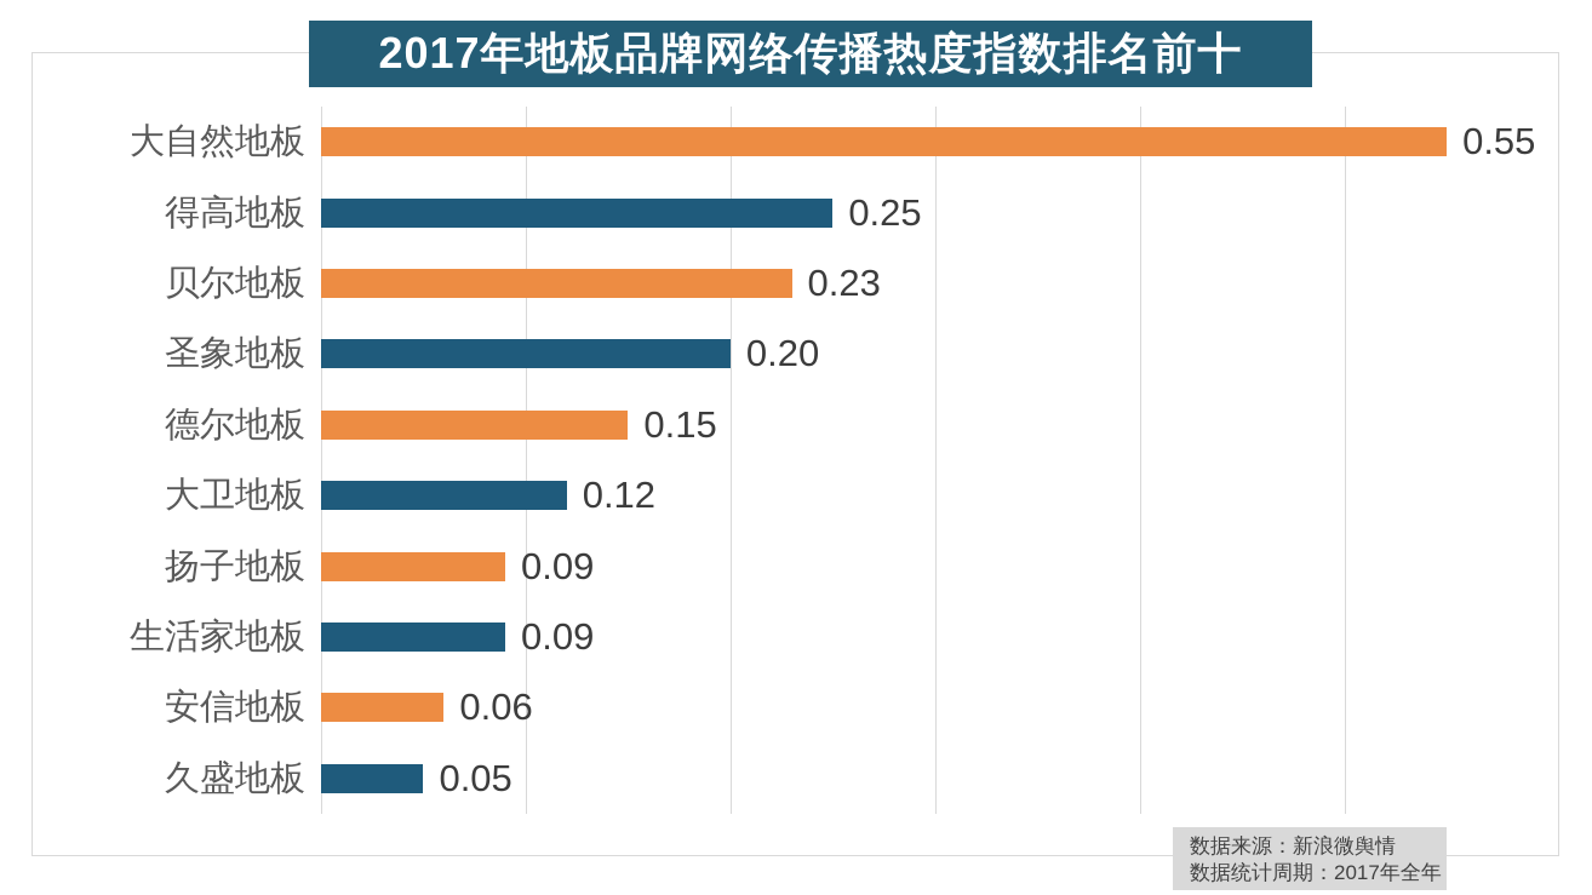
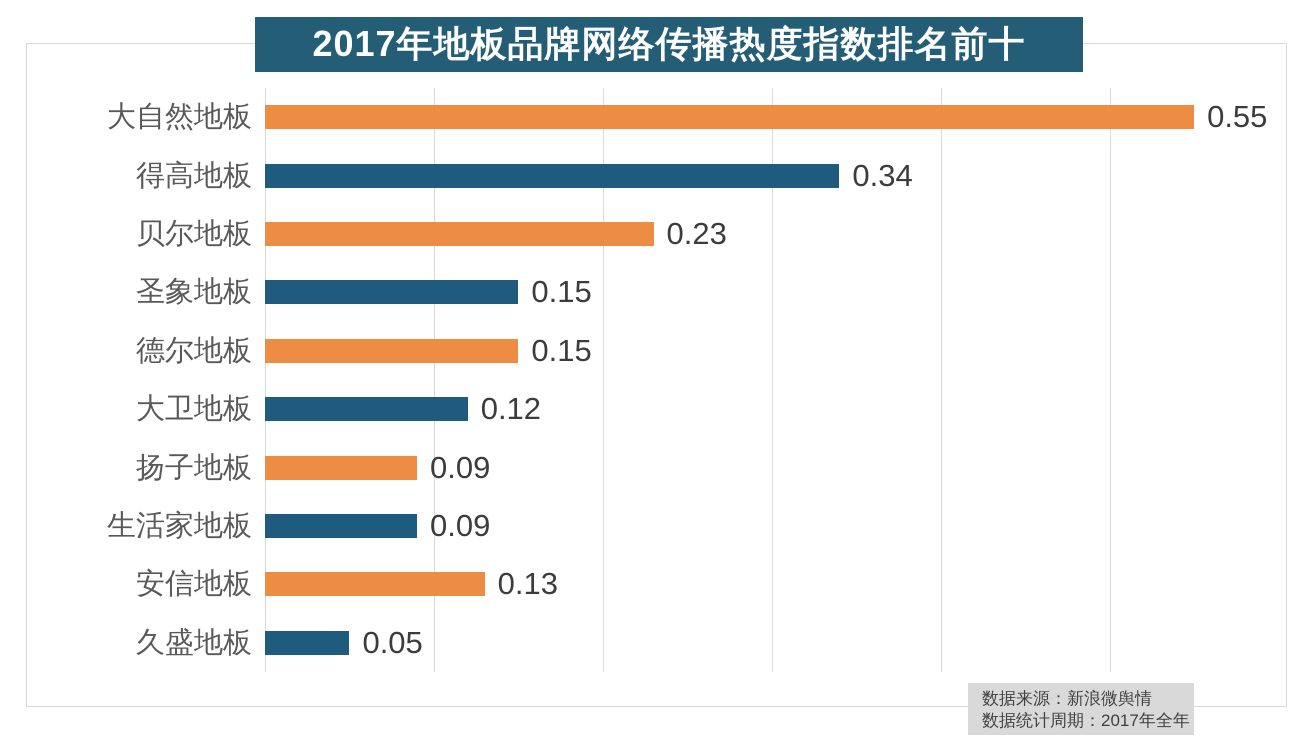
得高地板: 0.25 -> 0.34
圣象地板: 0.20 -> 0.15
安信地板: 0.06 -> 0.13
